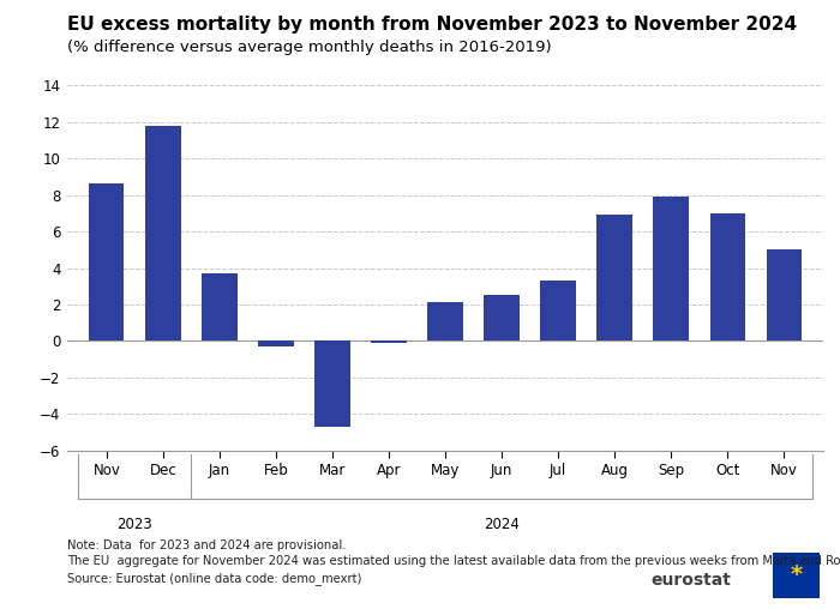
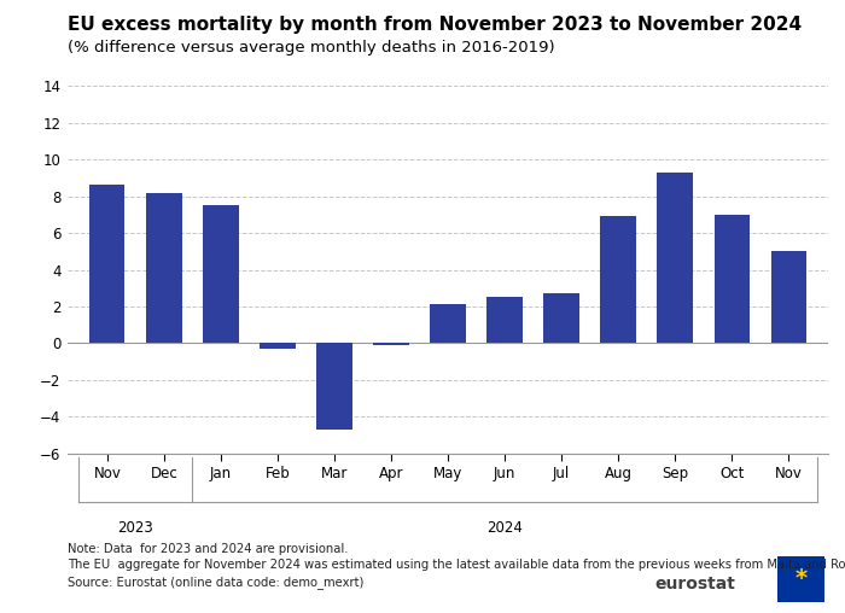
Dec: 11.8 -> 8.2
Jan: 3.7 -> 7.5
Jul: 3.3 -> 2.7
Sep: 7.9 -> 9.3
